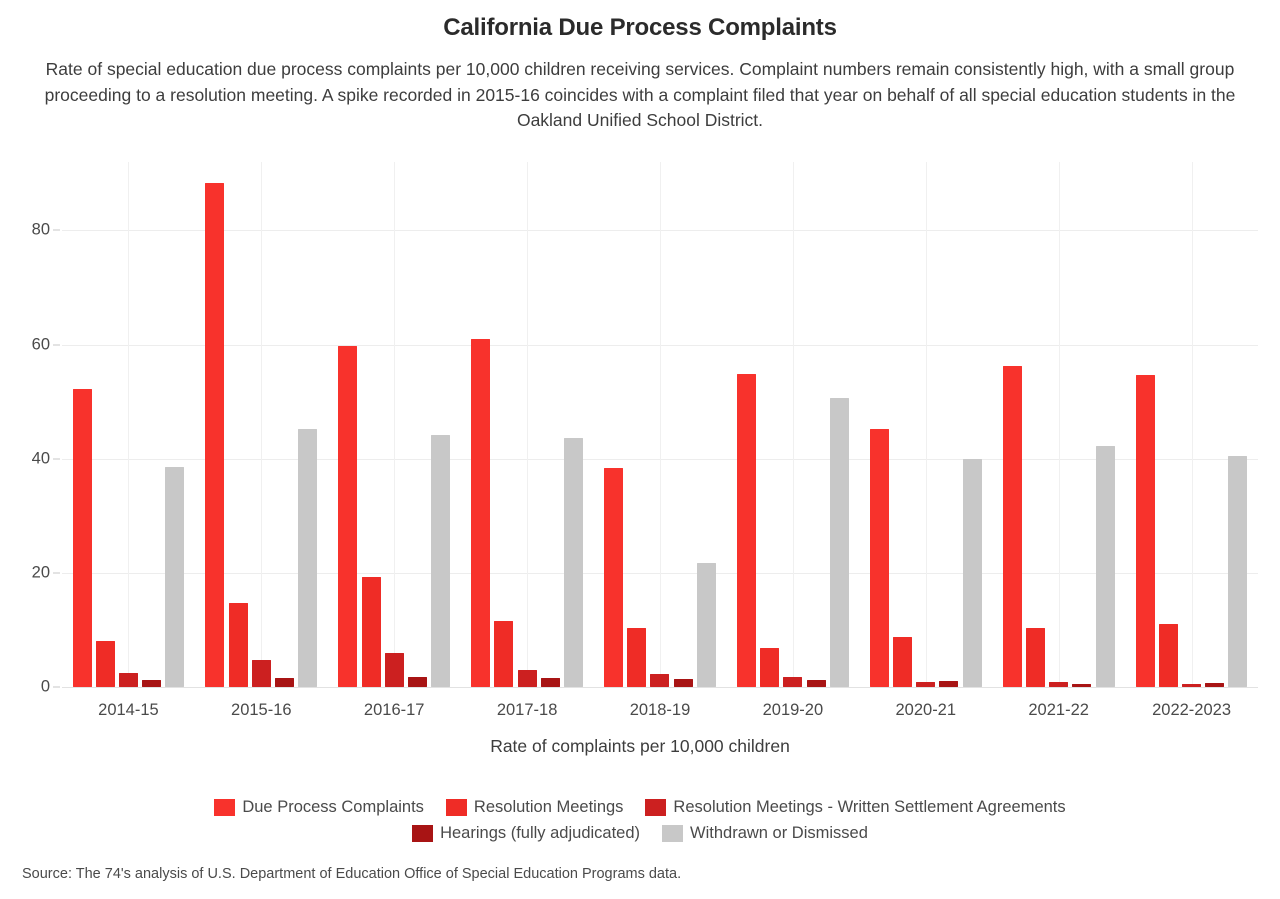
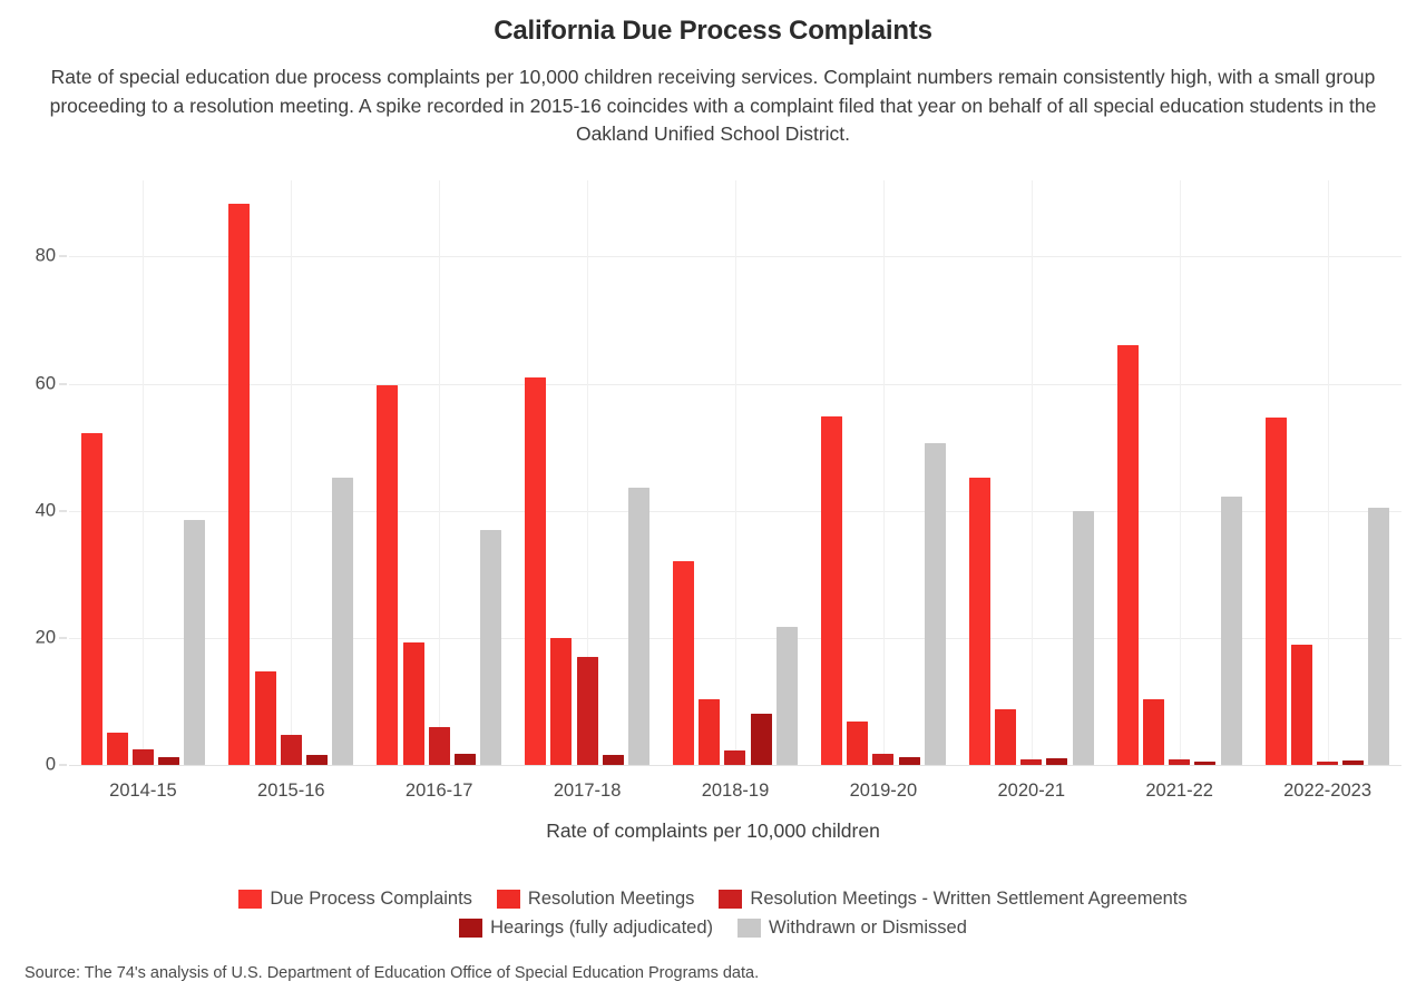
Resolution Meetings/2014-15: 8 -> 5
Withdrawn or Dismissed/2016-17: 44 -> 37
Resolution Meetings/2017-18: 12 -> 20
Resolution Meetings - Written Settlement Agreements/2017-18: 3 -> 17
Due Process Complaints/2018-19: 38 -> 32
Hearings (fully adjudicated)/2018-19: 1 -> 8
Due Process Complaints/2021-22: 56 -> 66
Resolution Meetings/2022-2023: 11 -> 19
